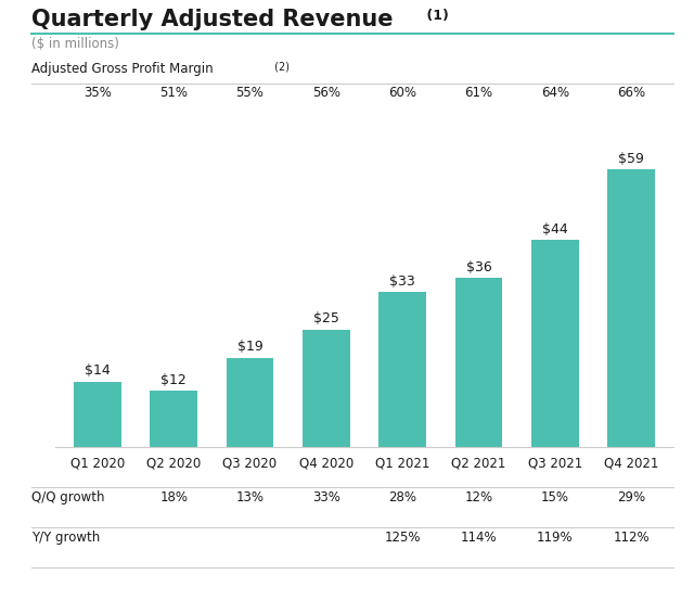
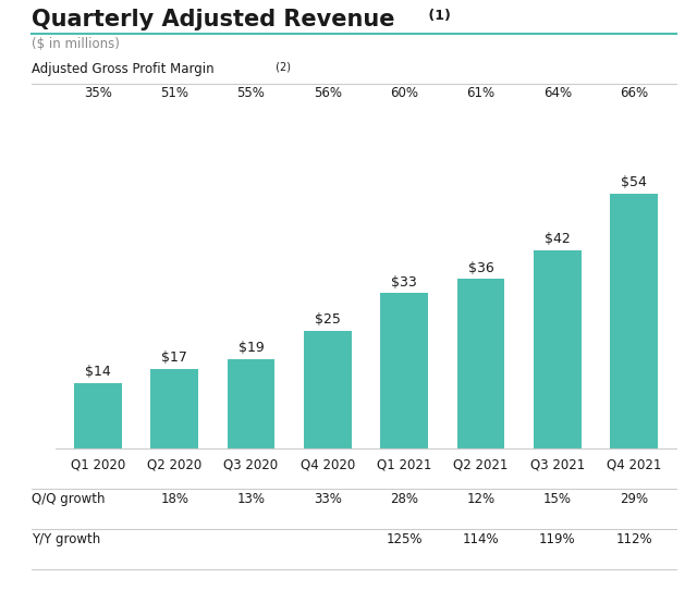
Q2 2020: $12 -> $17
Q3 2021: $44 -> $42
Q4 2021: $59 -> $54
